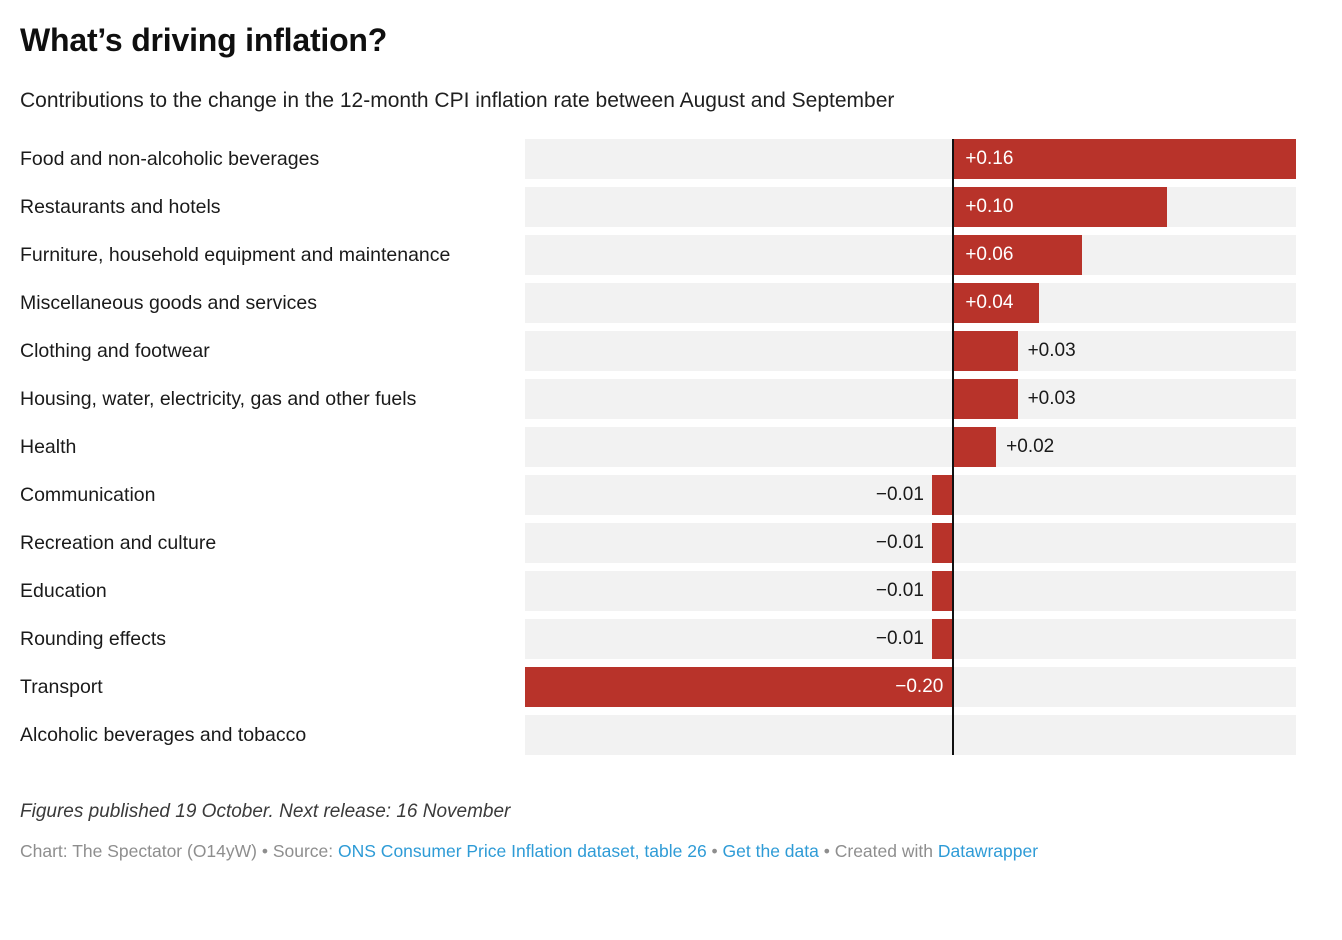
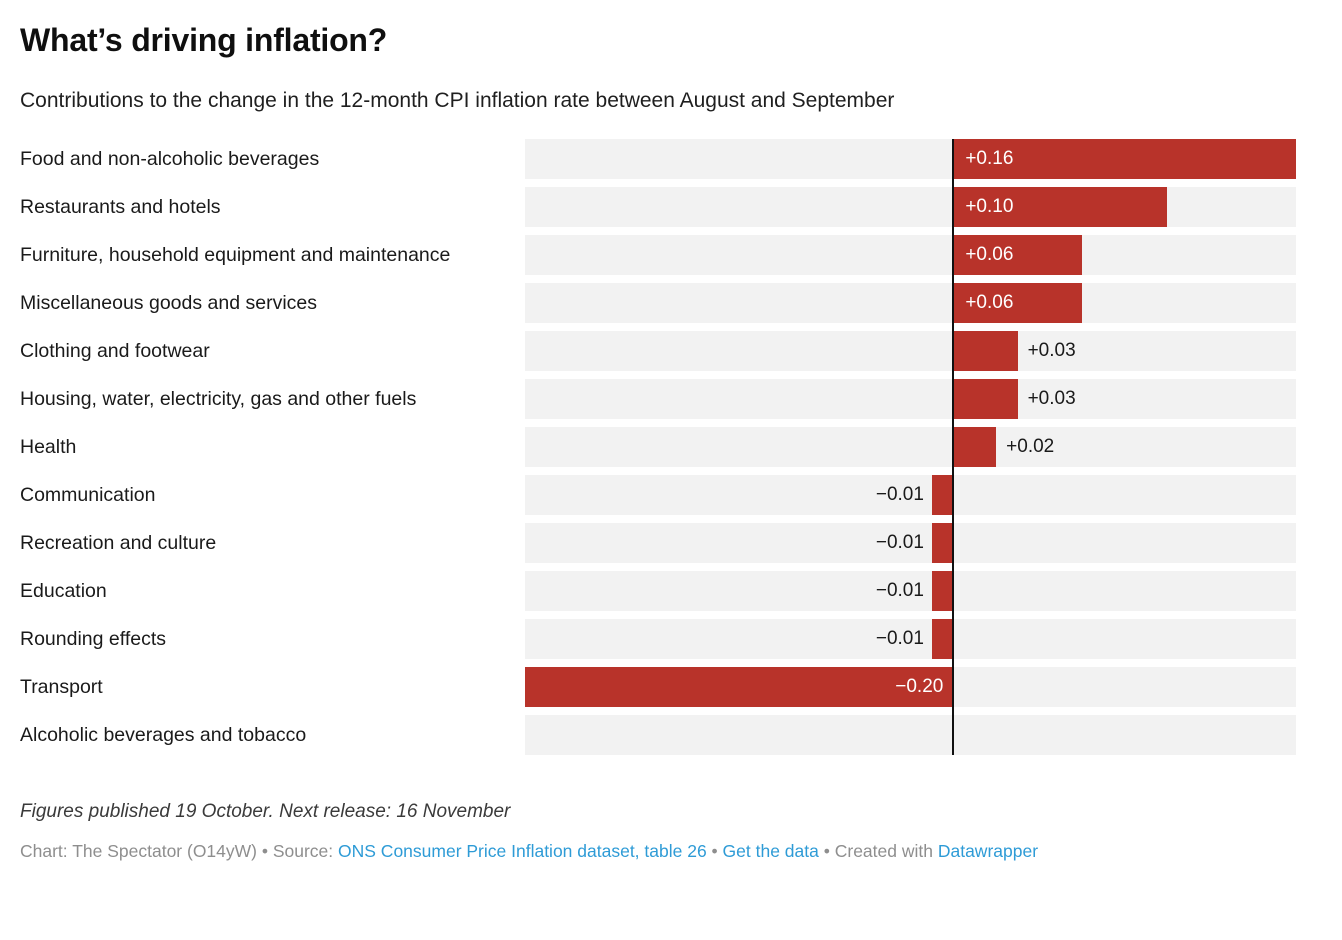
Miscellaneous goods and services: +0.04 -> +0.06
